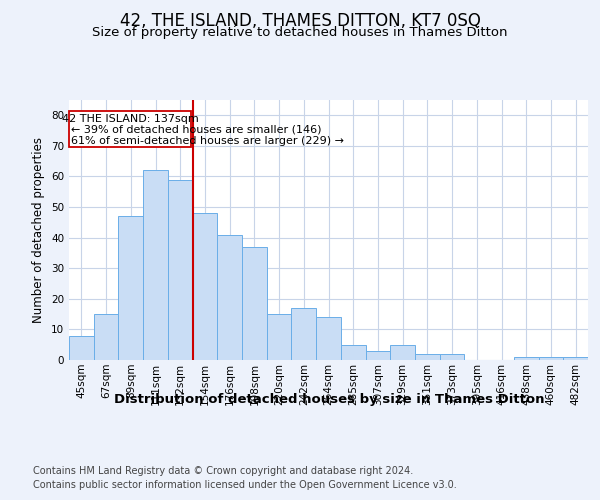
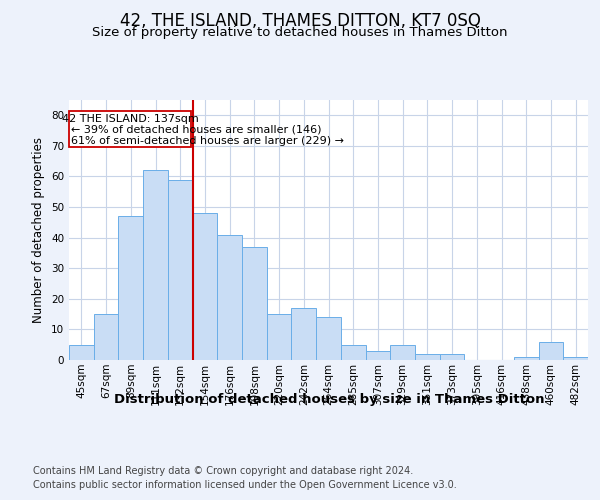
45sqm: 8 -> 5
460sqm: 1 -> 6
